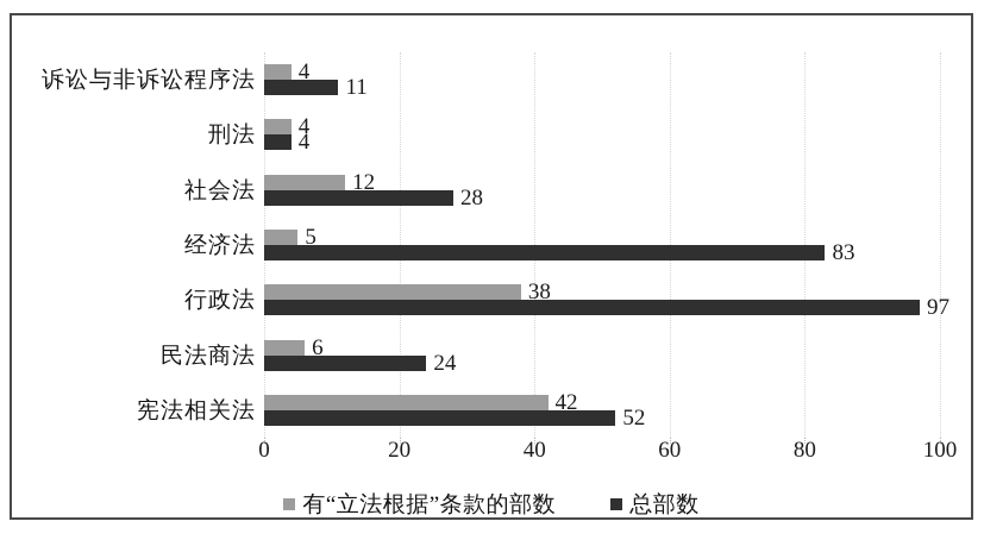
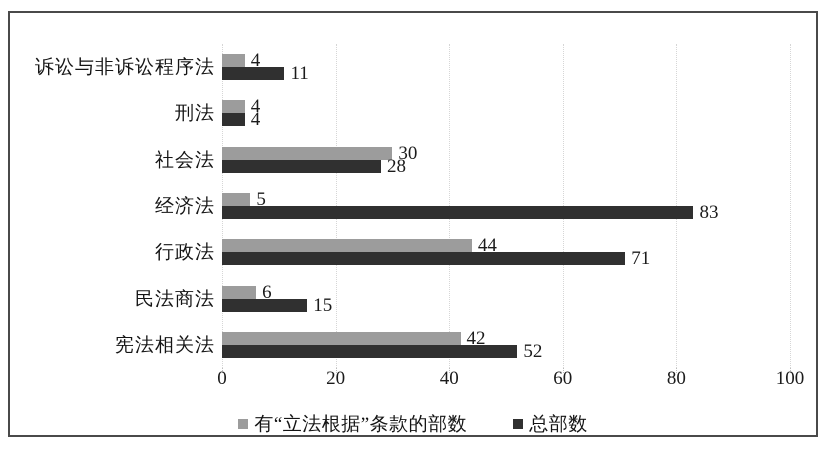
有“立法根据”条款的部数/社会法: 12 -> 30
有“立法根据”条款的部数/行政法: 38 -> 44
总部数/行政法: 97 -> 71
总部数/民法商法: 24 -> 15
